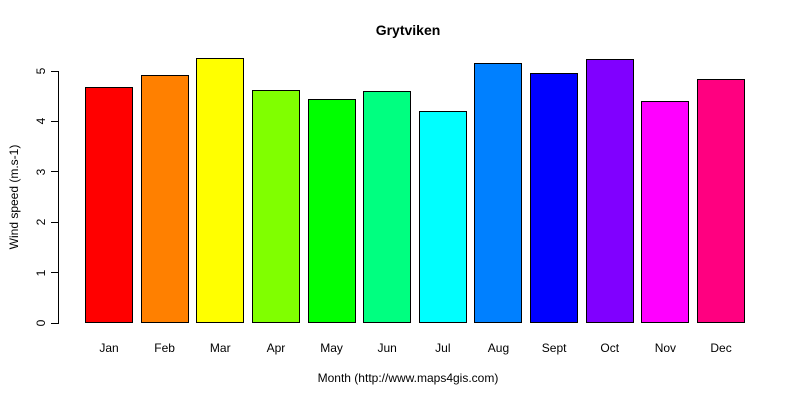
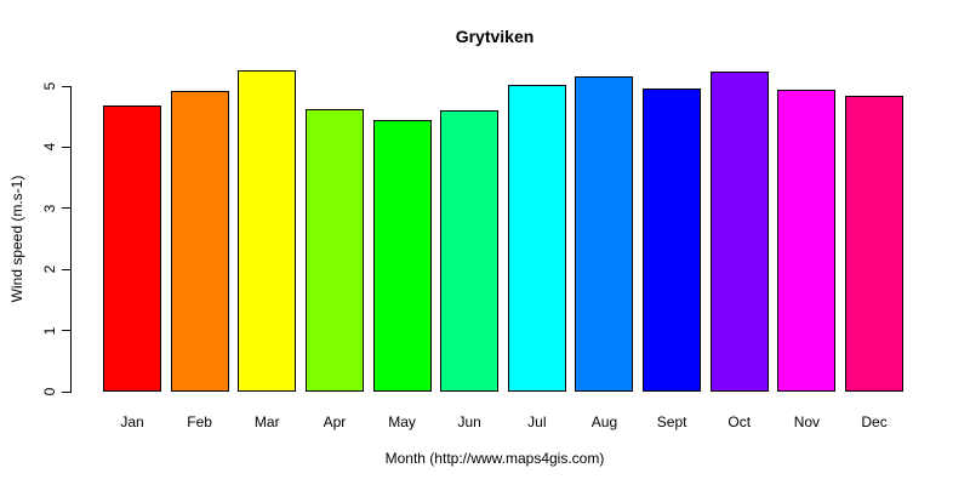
Jul: 4.2 -> 5.0
Nov: 4.4 -> 4.9
